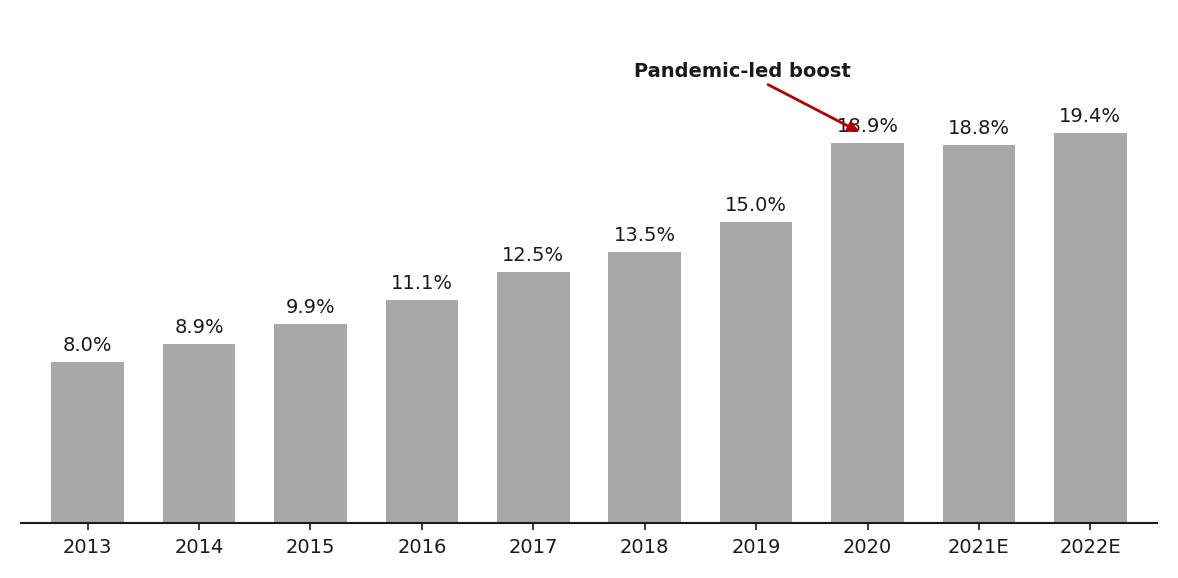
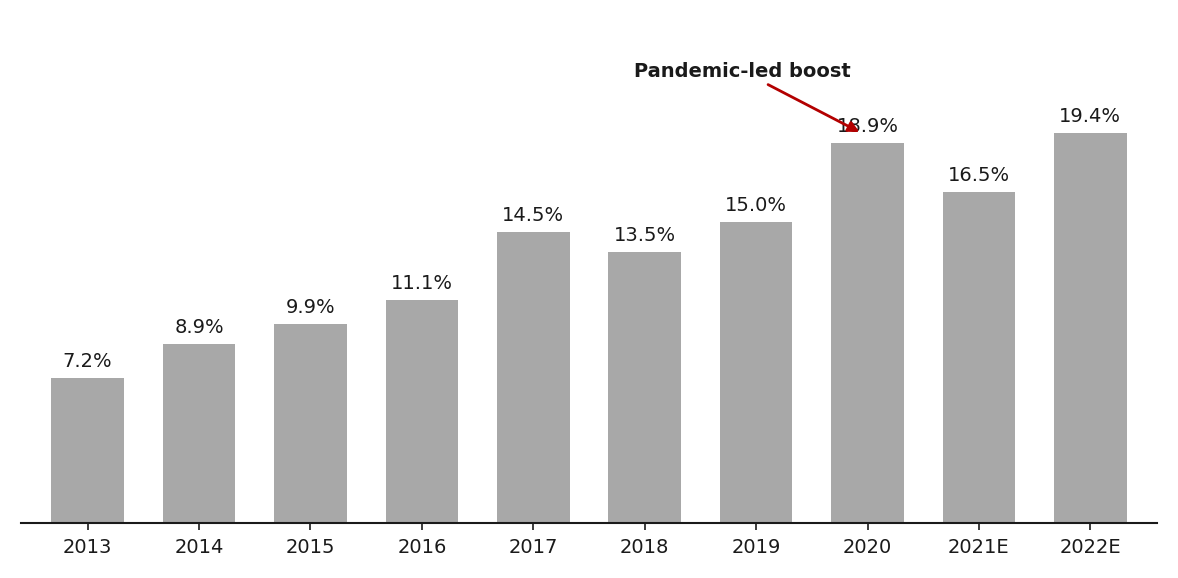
2013: 8.0% -> 7.2%
2017: 12.5% -> 14.5%
2021E: 18.8% -> 16.5%
